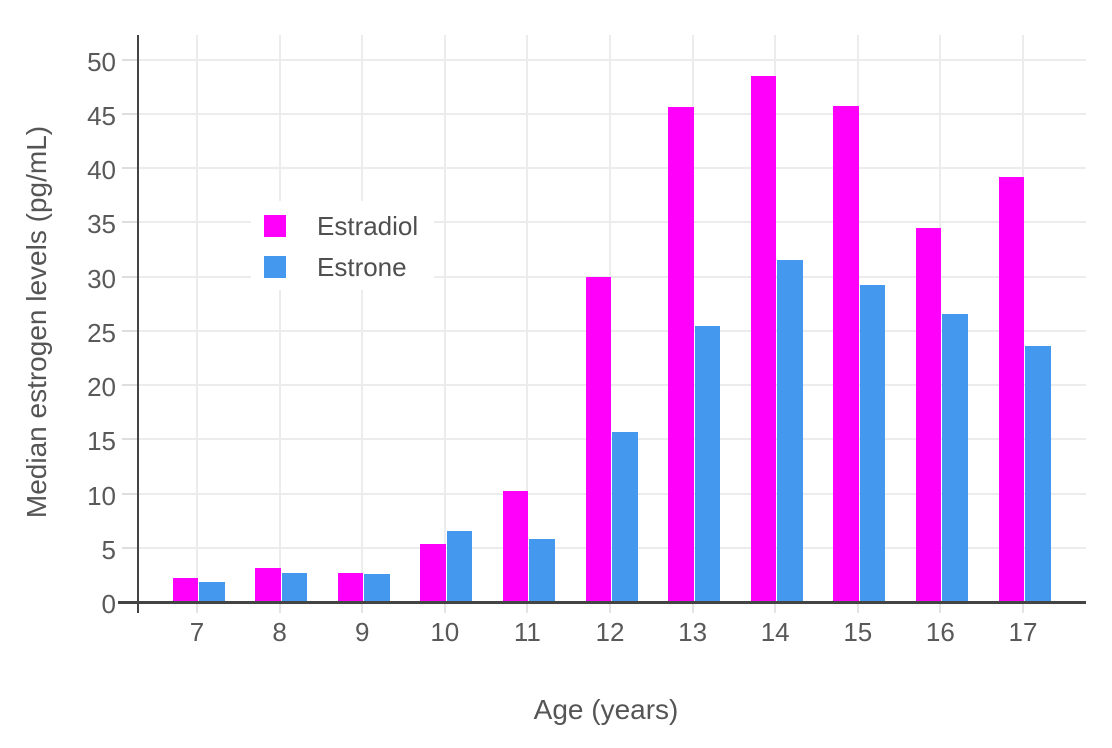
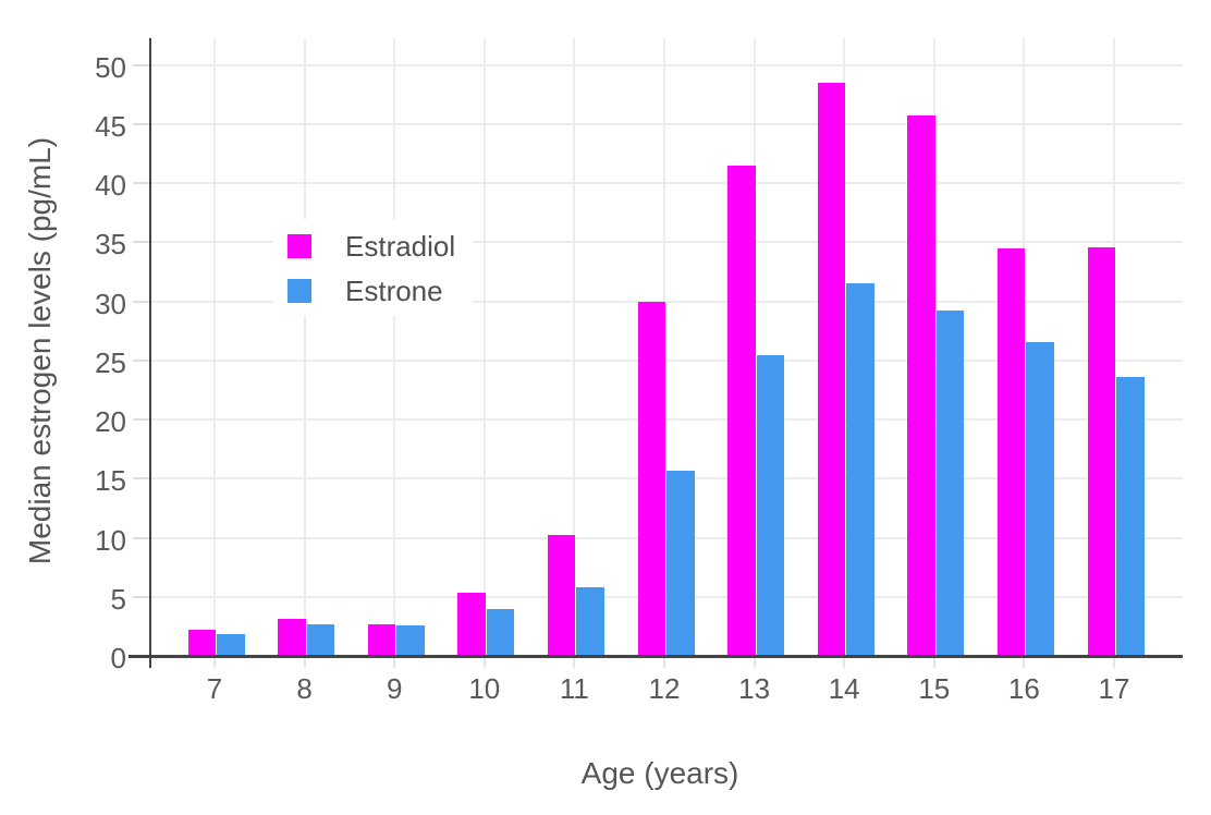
Estrone/10: 6.5 -> 4.0
Estradiol/13: 45.6 -> 41.5
Estradiol/17: 39.2 -> 34.6
